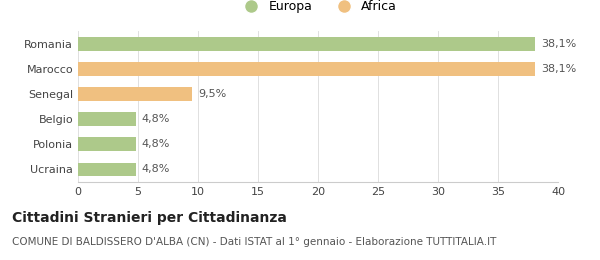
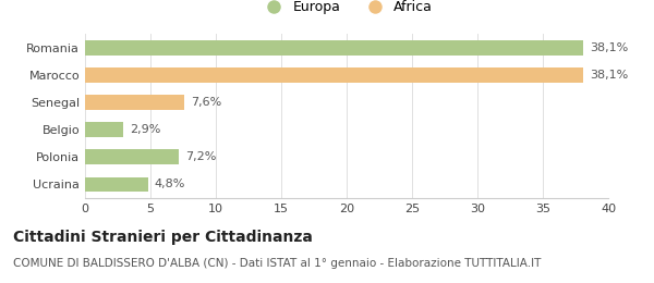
Senegal: 9,5% -> 7,6%
Belgio: 4,8% -> 2,9%
Polonia: 4,8% -> 7,2%
